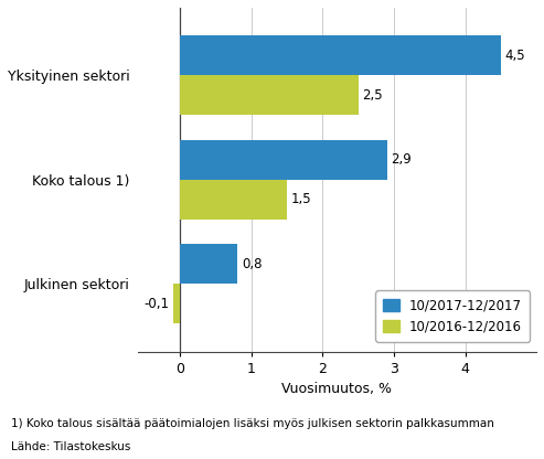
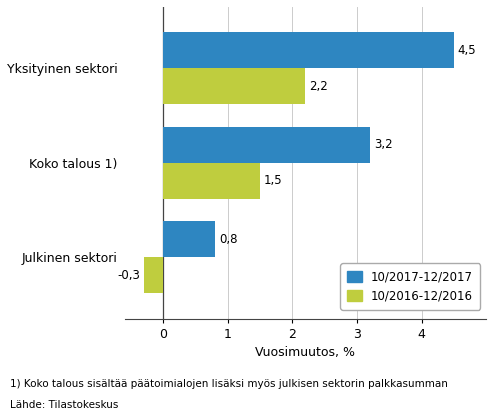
10/2016-12/2016/Yksityinen sektori: 2,5 -> 2,2
10/2017-12/2017/Koko talous 1): 2,9 -> 3,2
10/2016-12/2016/Julkinen sektori: -0,1 -> -0,3
